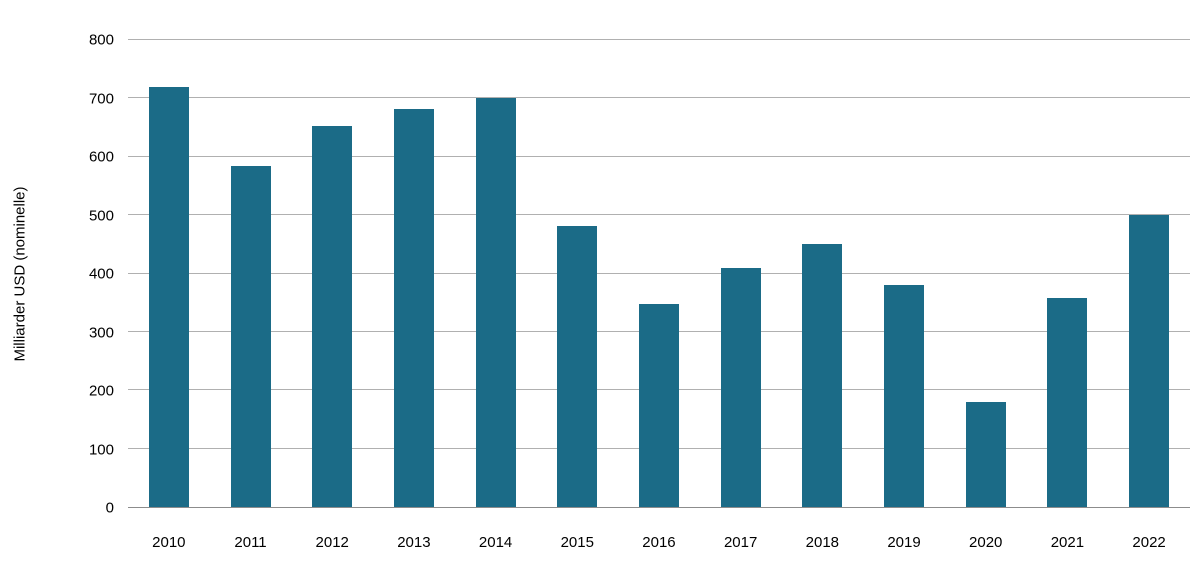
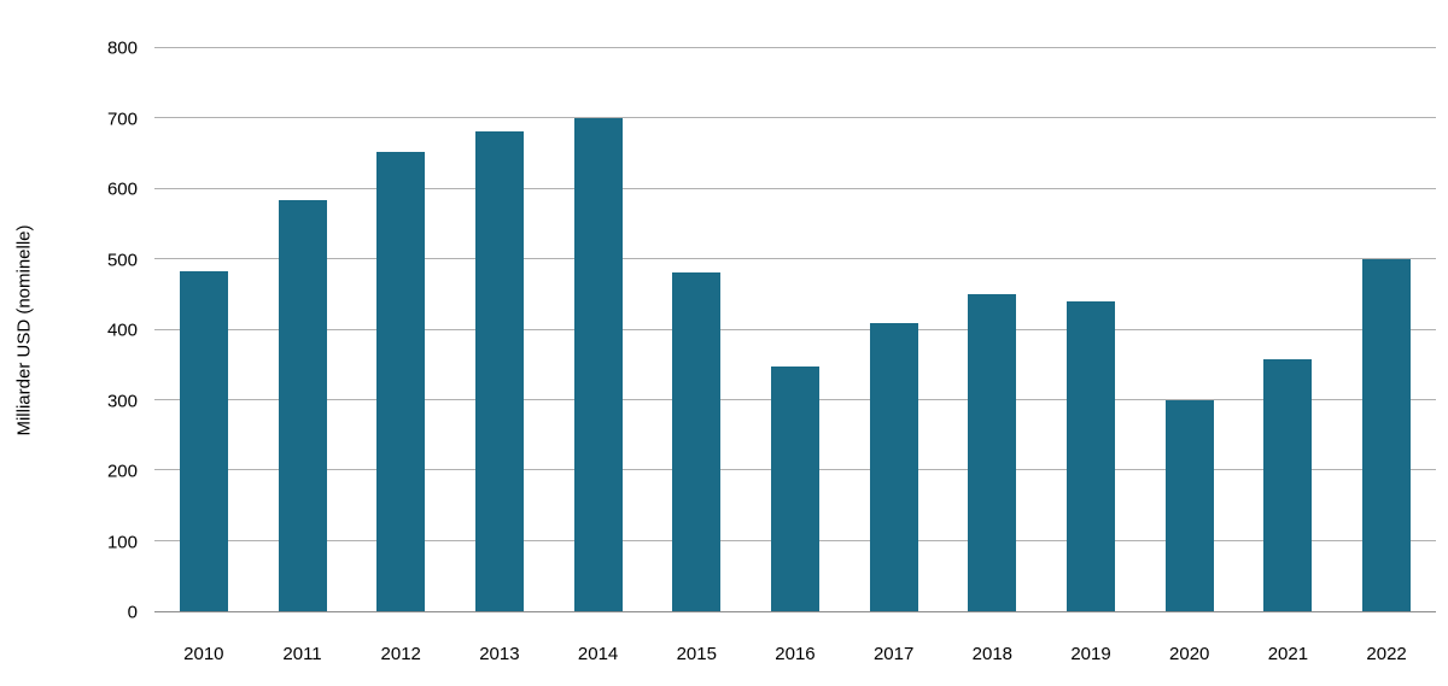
2010: 720 -> 480
2019: 380 -> 440
2020: 180 -> 300
